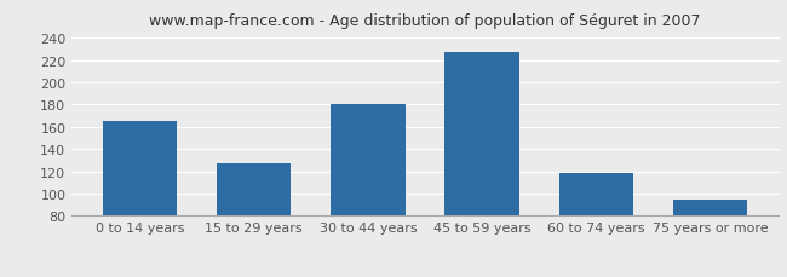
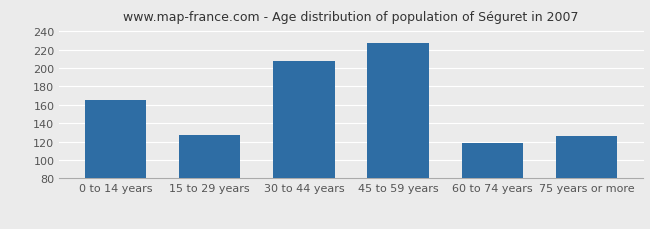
30 to 44 years: 180 -> 208
75 years or more: 95 -> 126
